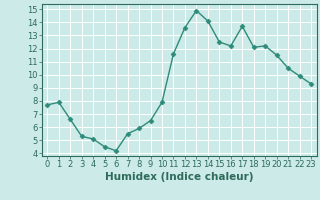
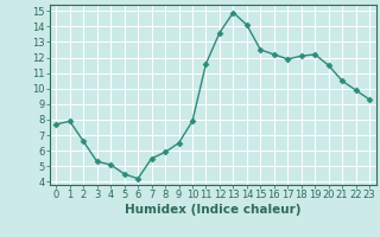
17: 13.7 -> 11.9
